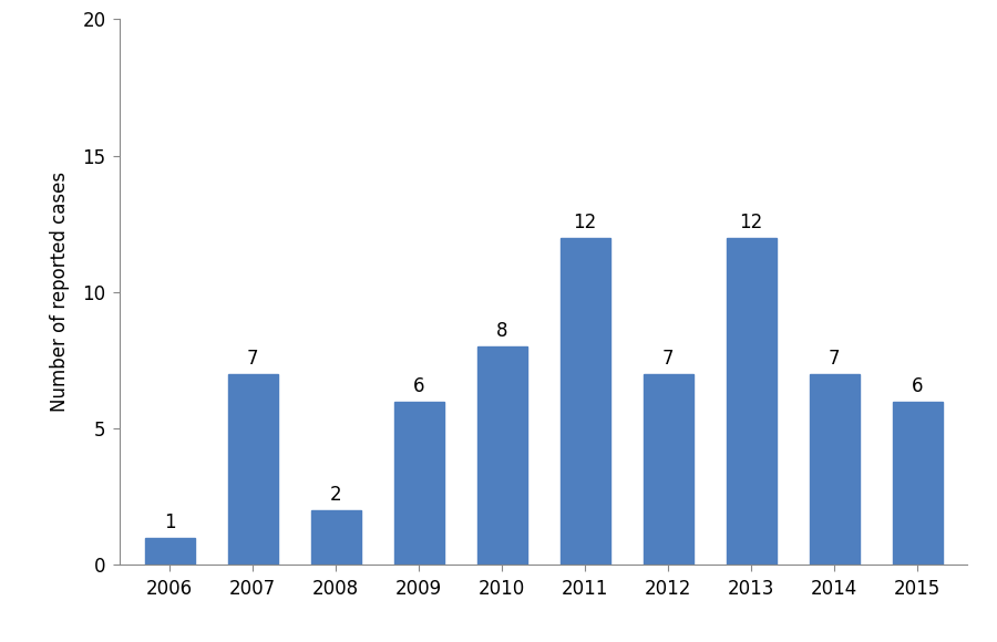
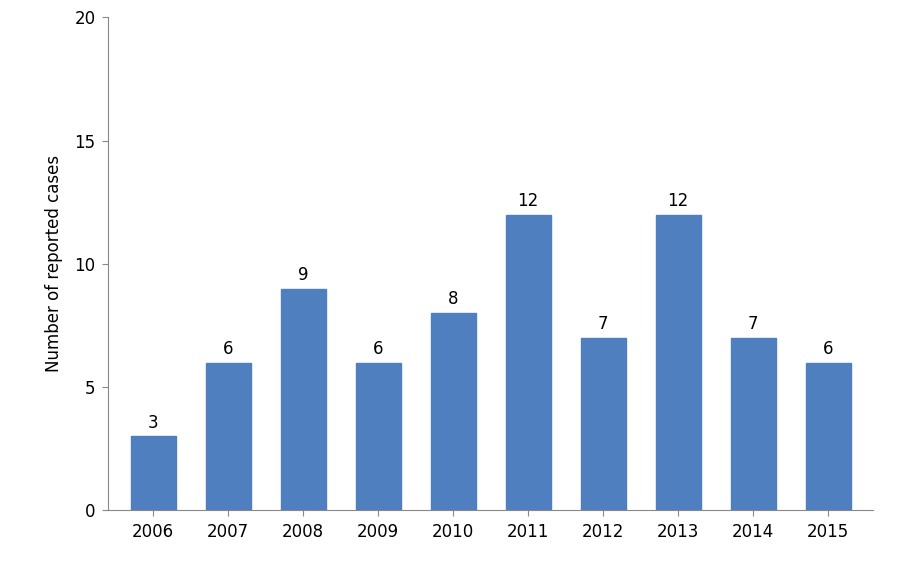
2006: 1 -> 3
2007: 7 -> 6
2008: 2 -> 9
